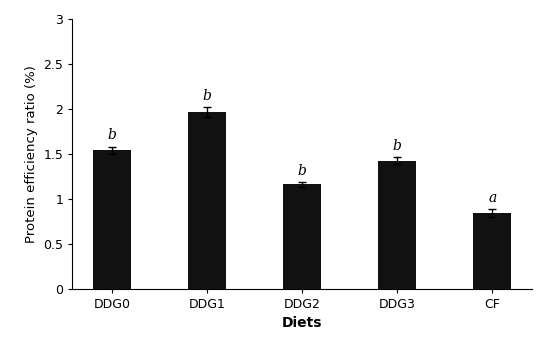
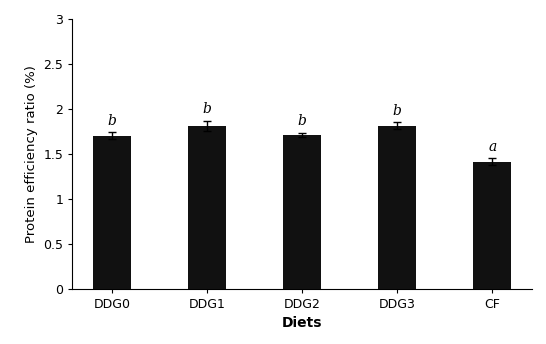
DDG0: 1.54 -> 1.70
DDG1: 1.96 -> 1.81
DDG2: 1.16 -> 1.71
DDG3: 1.42 -> 1.81
CF: 0.84 -> 1.41
